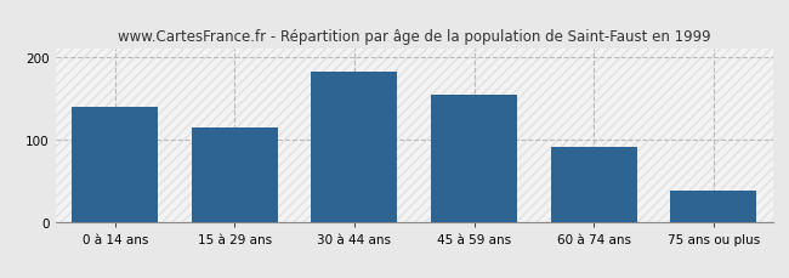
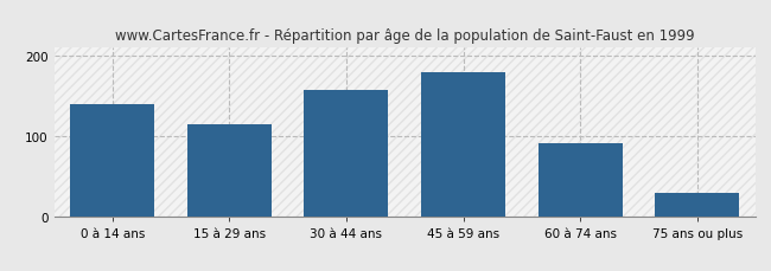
30 à 44 ans: 182 -> 158
45 à 59 ans: 155 -> 180
75 ans ou plus: 38 -> 30
